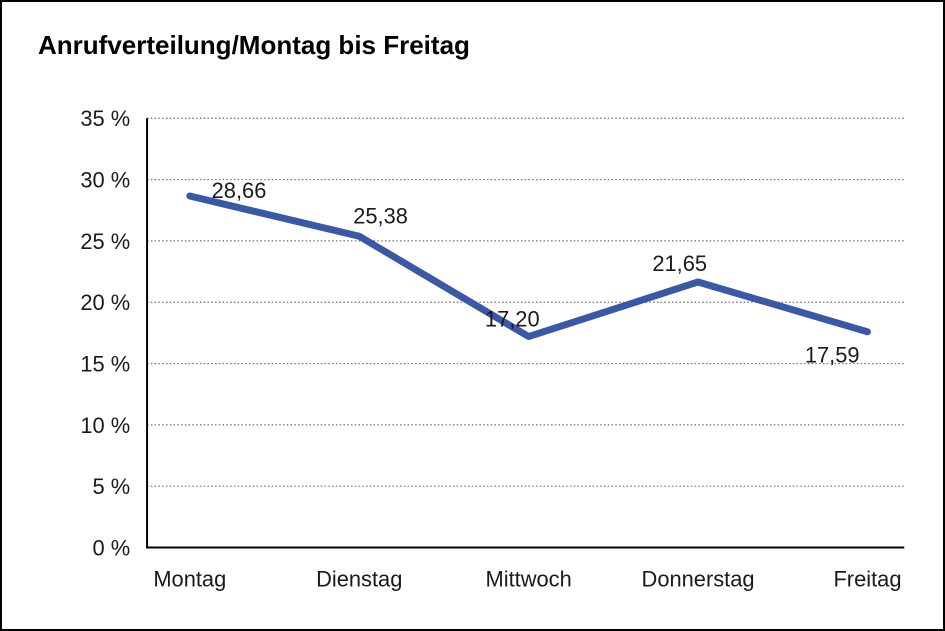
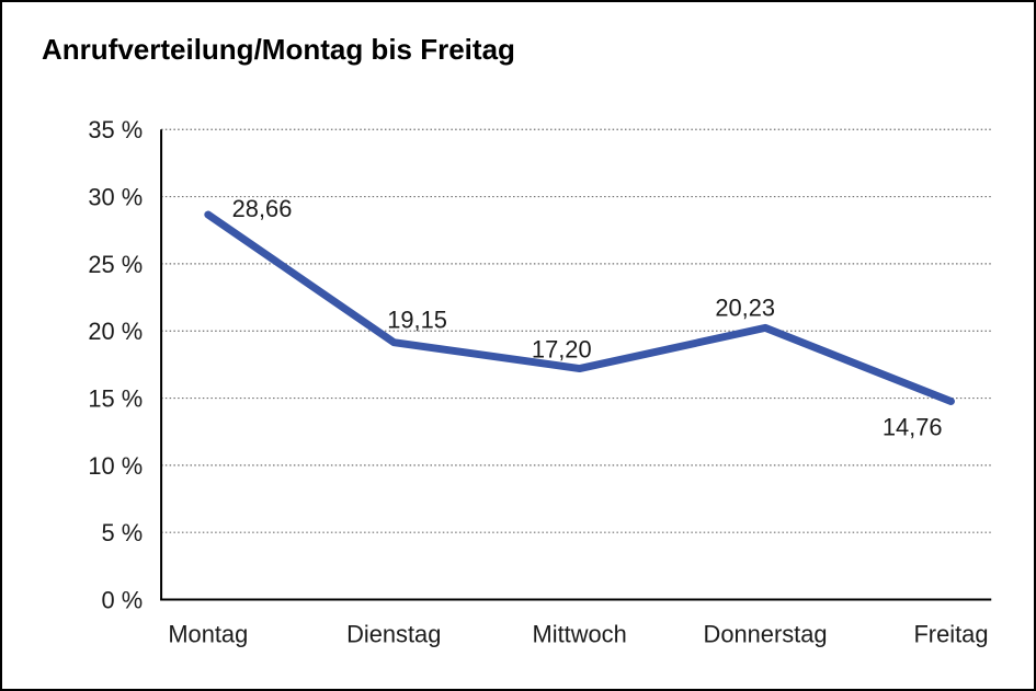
Dienstag: 25,38 -> 19,15
Donnerstag: 21,65 -> 20,23
Freitag: 17,59 -> 14,76
